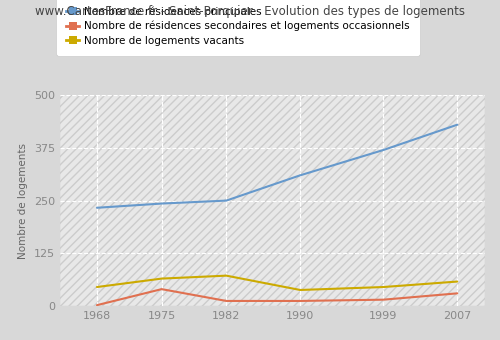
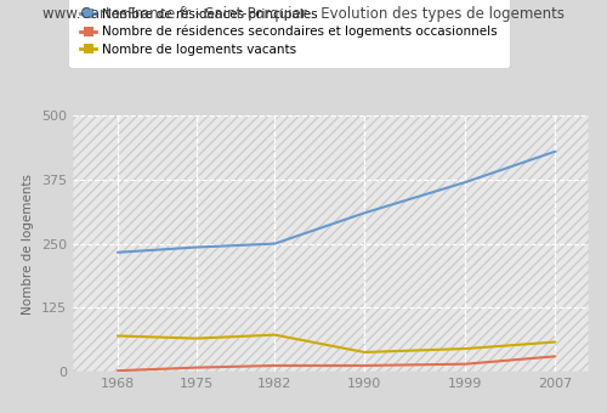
Nombre de logements vacants/1968: 45 -> 70
Nombre de résidences secondaires et logements occasionnels/1975: 40 -> 8
